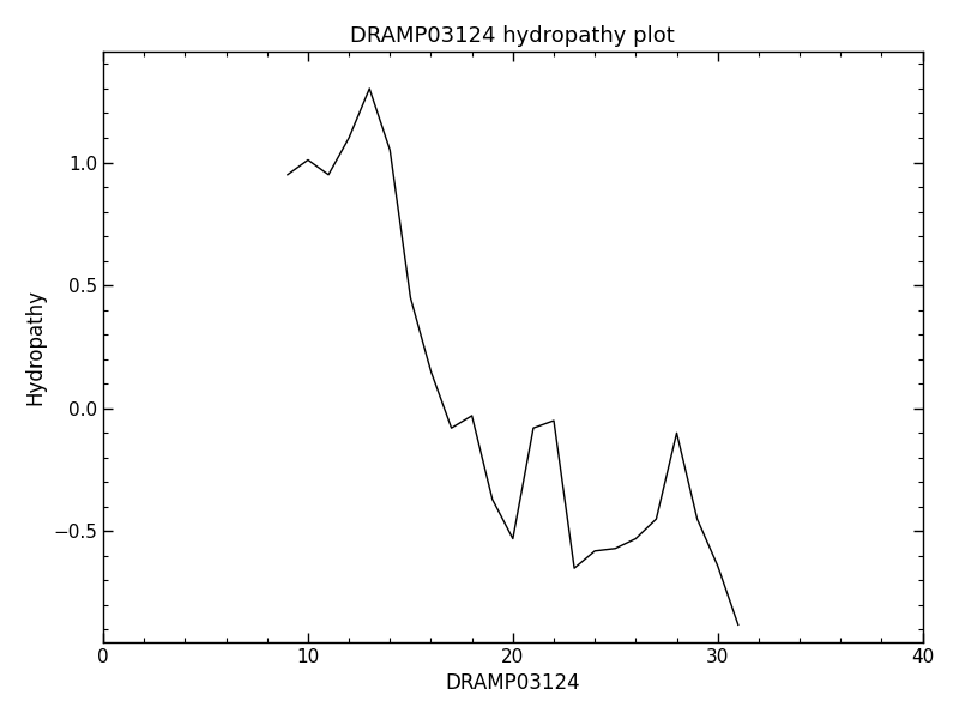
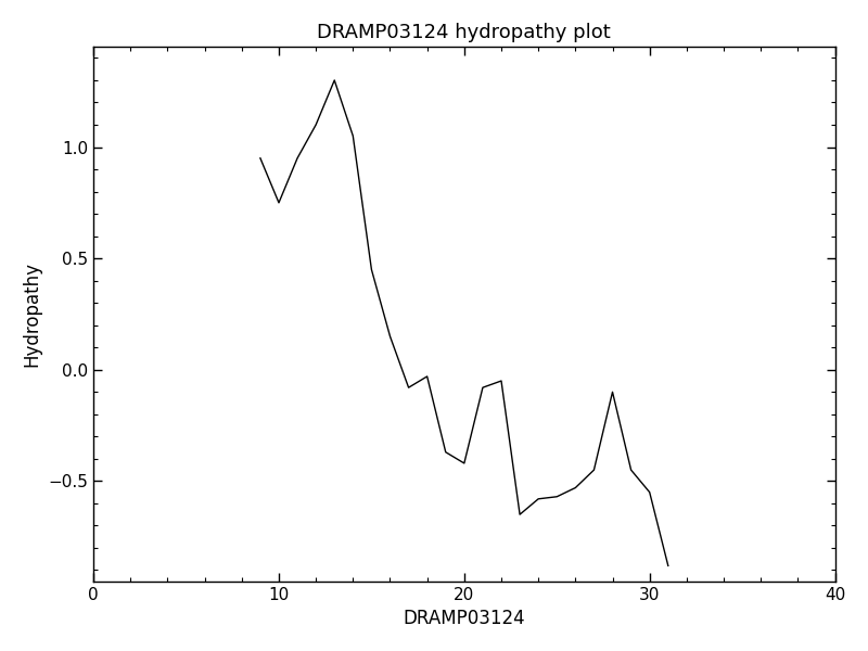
10: 1.01 -> 0.75
20: -0.53 -> -0.42
30: -0.64 -> -0.55
